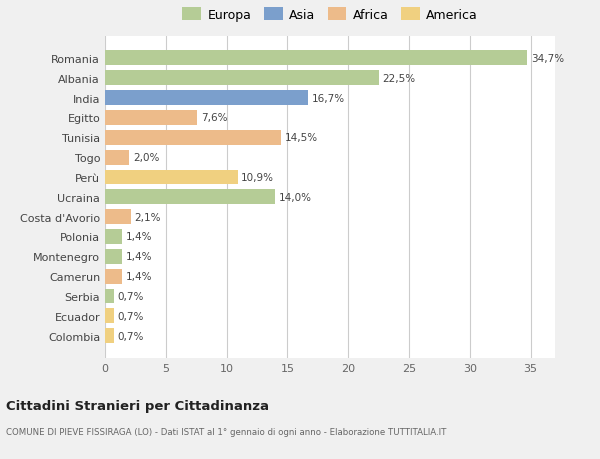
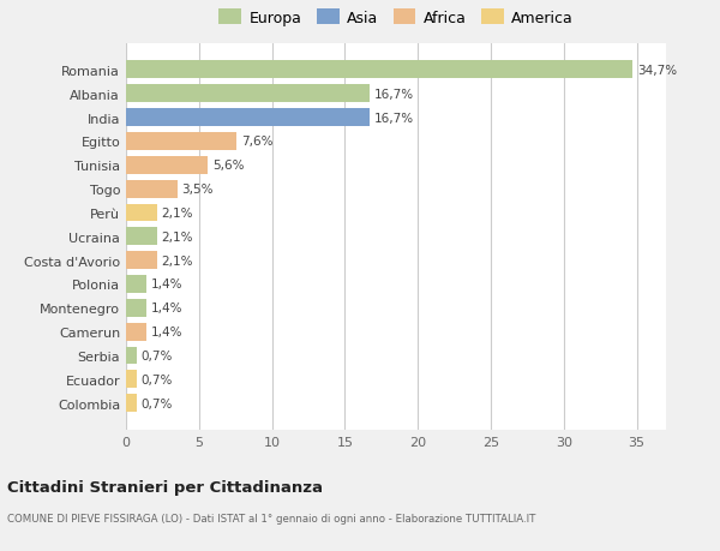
Albania: 22,5% -> 16,7%
Tunisia: 14,5% -> 5,6%
Togo: 2,0% -> 3,5%
Perù: 10,9% -> 2,1%
Ucraina: 14,0% -> 2,1%
